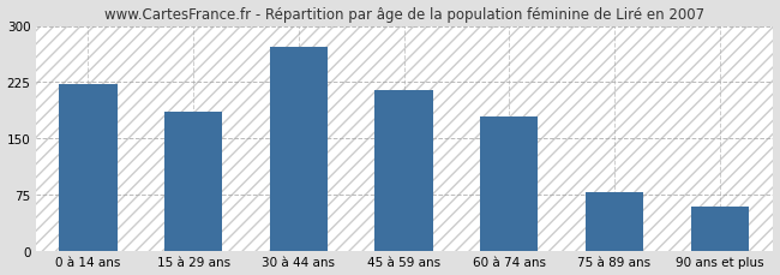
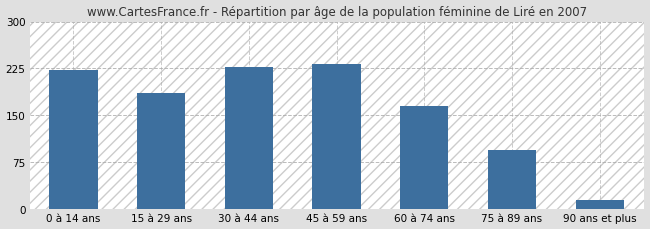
30 à 44 ans: 272 -> 228
45 à 59 ans: 214 -> 232
60 à 74 ans: 180 -> 165
75 à 89 ans: 78 -> 95
90 ans et plus: 60 -> 15
